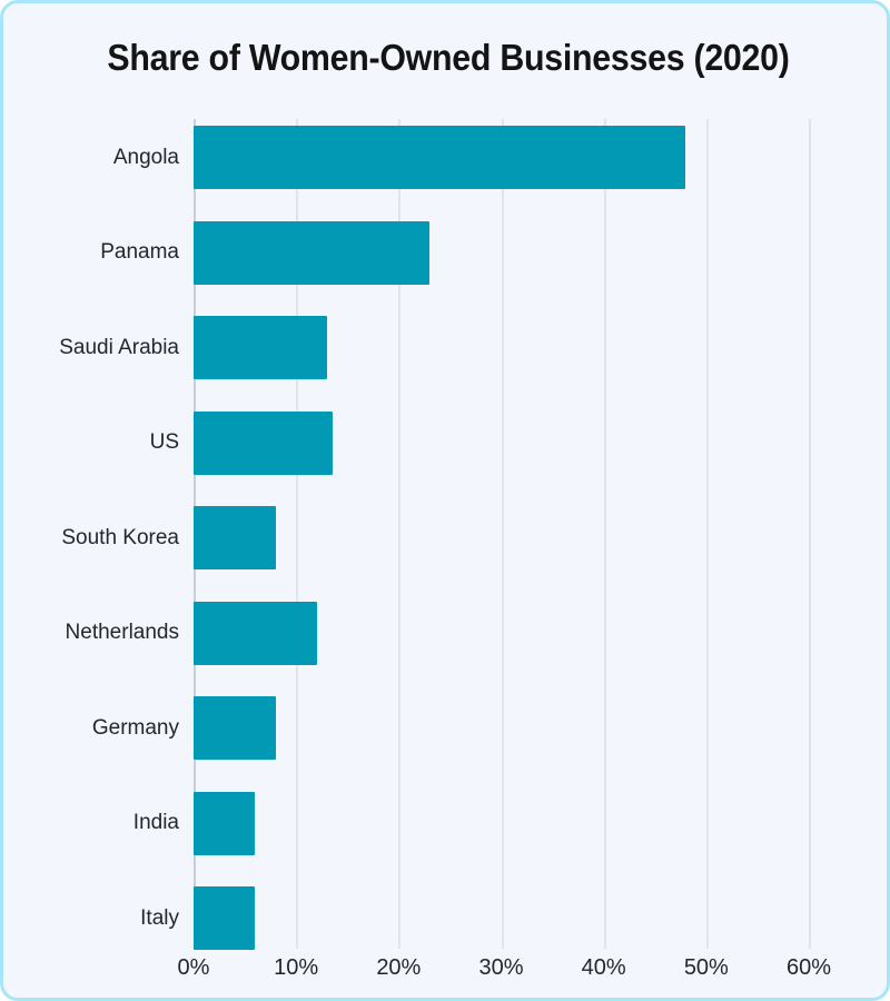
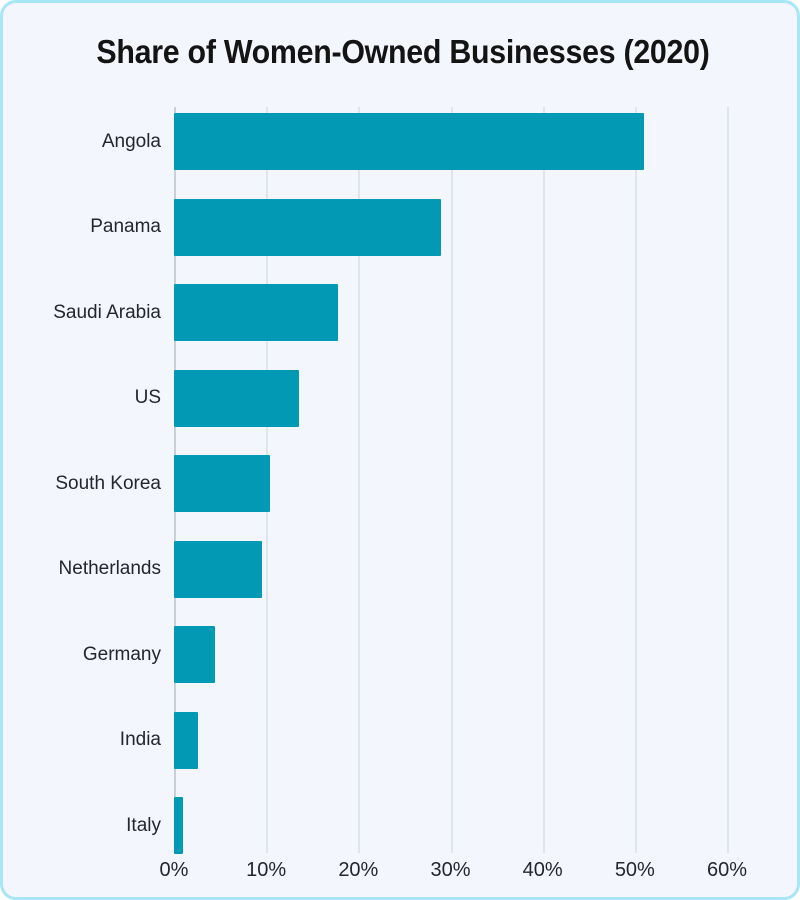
Angola: 48% -> 51%
Panama: 23% -> 29%
Saudi Arabia: 13% -> 18%
South Korea: 8% -> 10%
Netherlands: 12% -> 10%
Germany: 8% -> 4%
India: 6% -> 3%
Italy: 6% -> 1%
